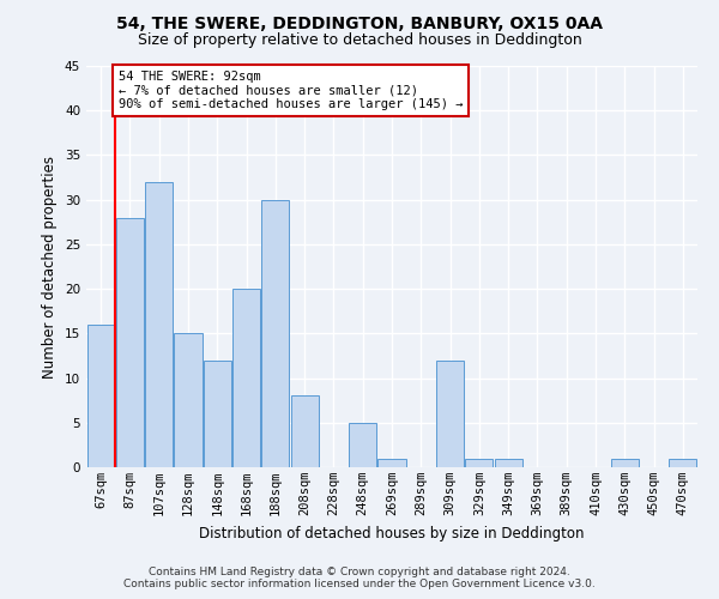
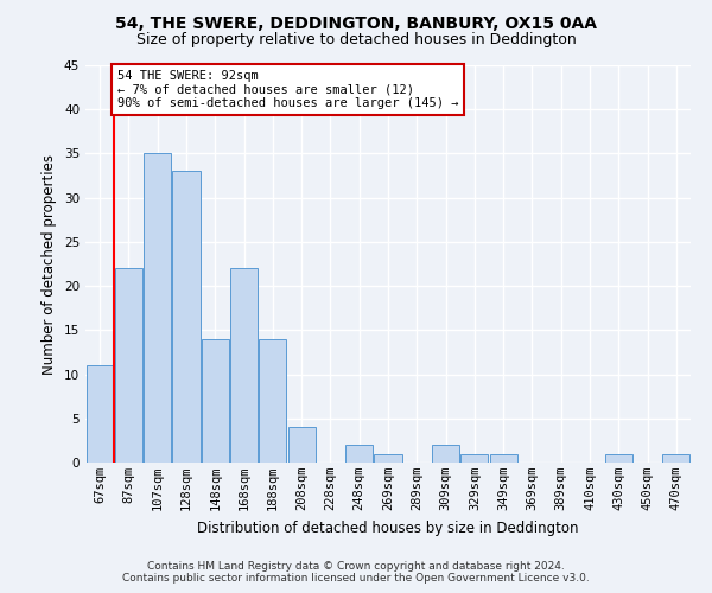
67sqm: 16 -> 11
87sqm: 28 -> 22
107sqm: 32 -> 35
128sqm: 15 -> 33
148sqm: 12 -> 14
168sqm: 20 -> 22
188sqm: 30 -> 14
208sqm: 8 -> 4
248sqm: 5 -> 2
309sqm: 12 -> 2
